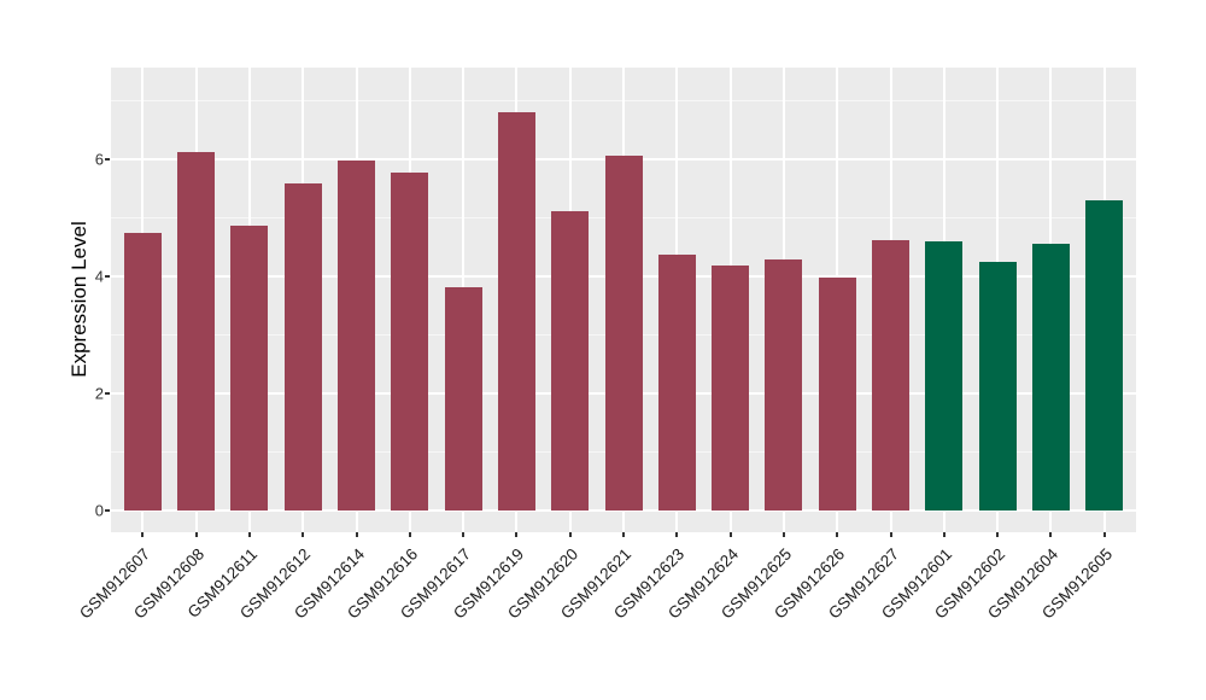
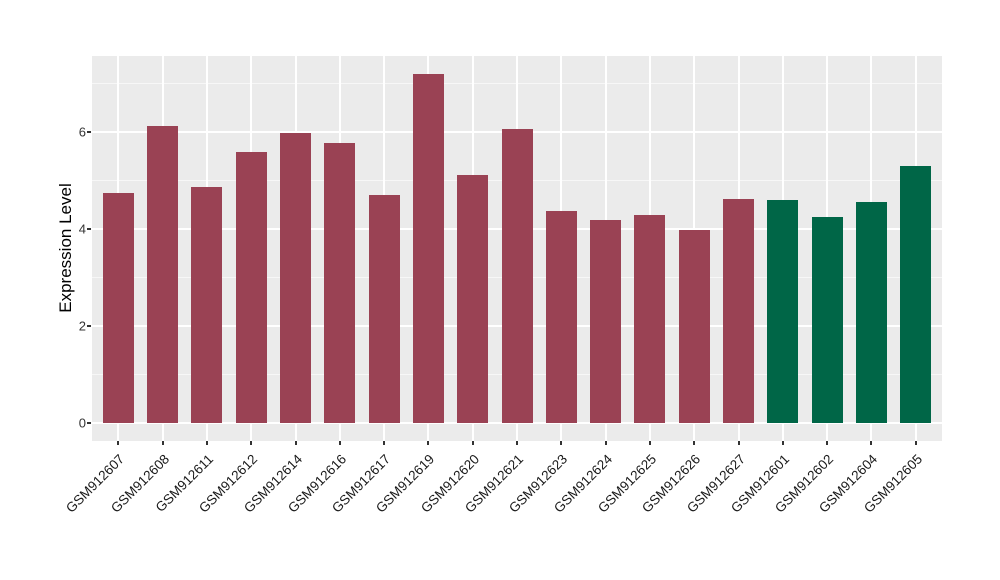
GSM912617: 3.8 -> 4.7
GSM912619: 6.8 -> 7.2
